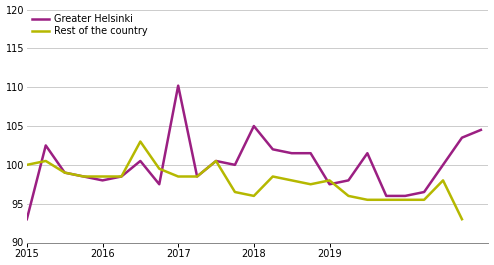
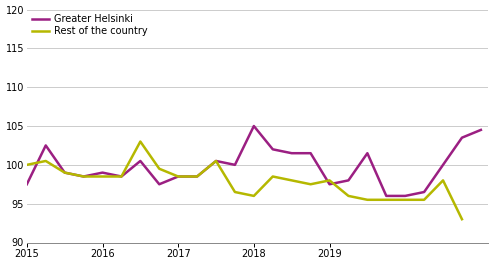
Greater Helsinki/2015: 93.0 -> 97.5
Greater Helsinki/2016: 98.0 -> 99.0
Greater Helsinki/2017: 110.2 -> 98.5
